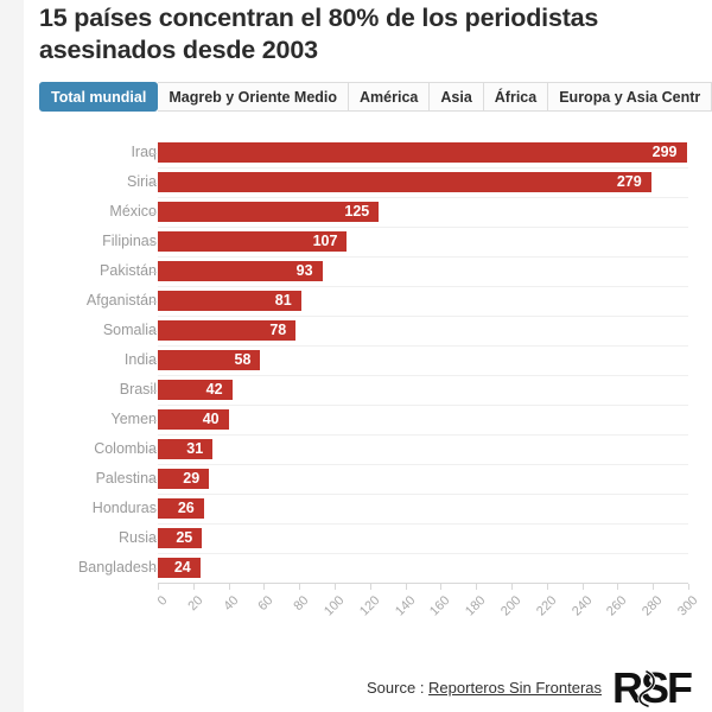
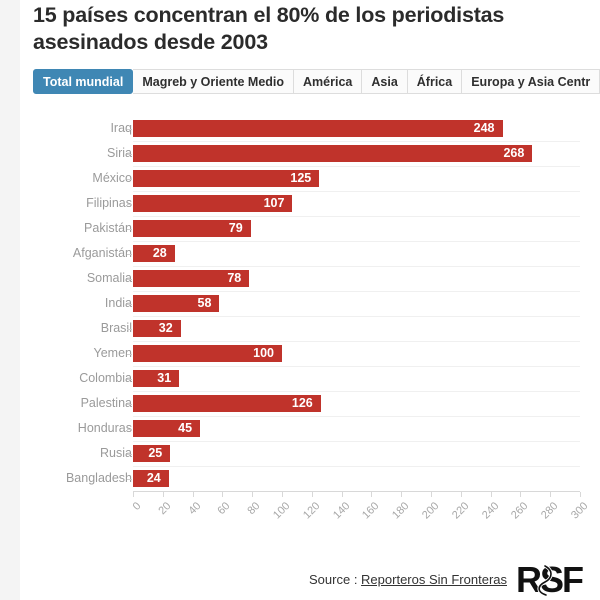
Iraq: 299 -> 248
Siria: 279 -> 268
Pakistán: 93 -> 79
Afganistán: 81 -> 28
Brasil: 42 -> 32
Yemen: 40 -> 100
Palestina: 29 -> 126
Honduras: 26 -> 45
